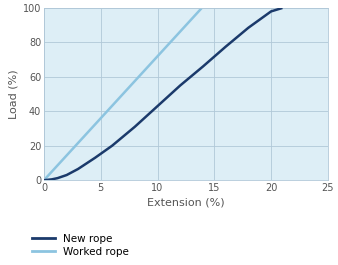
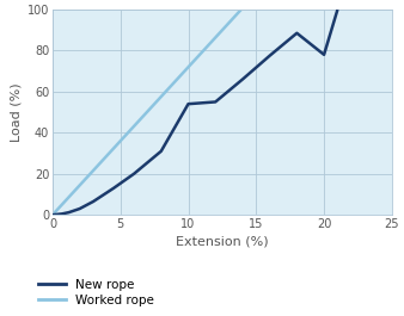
10: 43 -> 54
20: 98 -> 78
